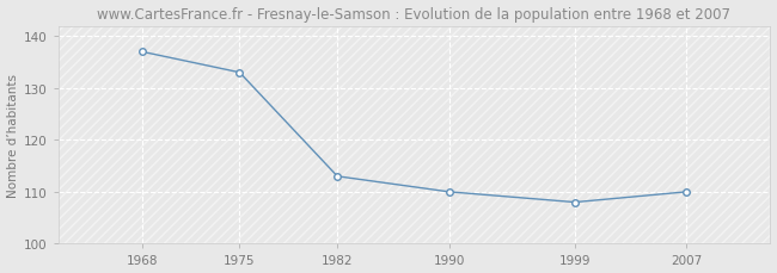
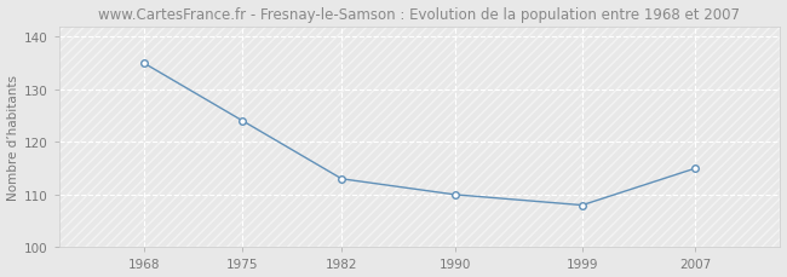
1968: 137 -> 135
1975: 133 -> 124
2007: 110 -> 115
